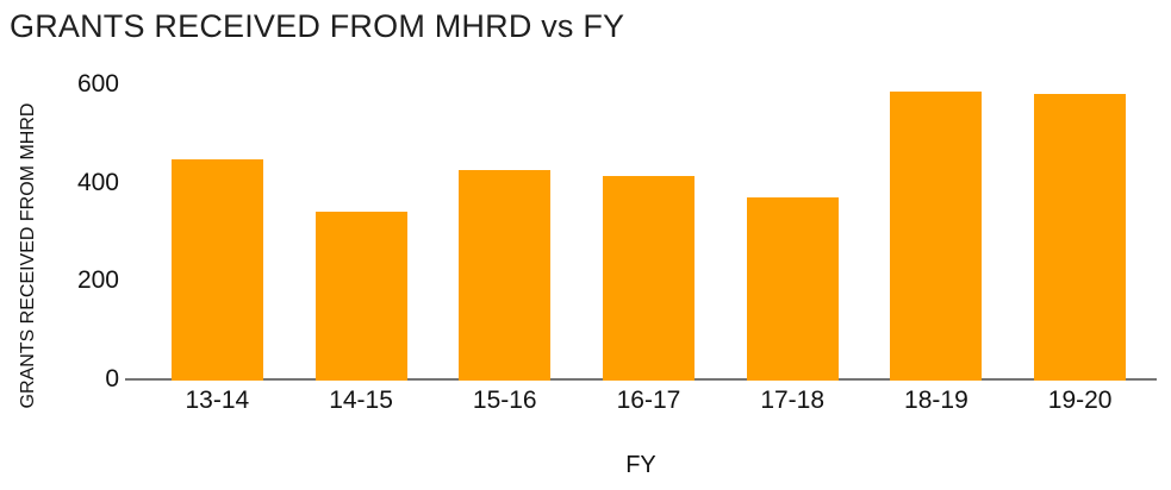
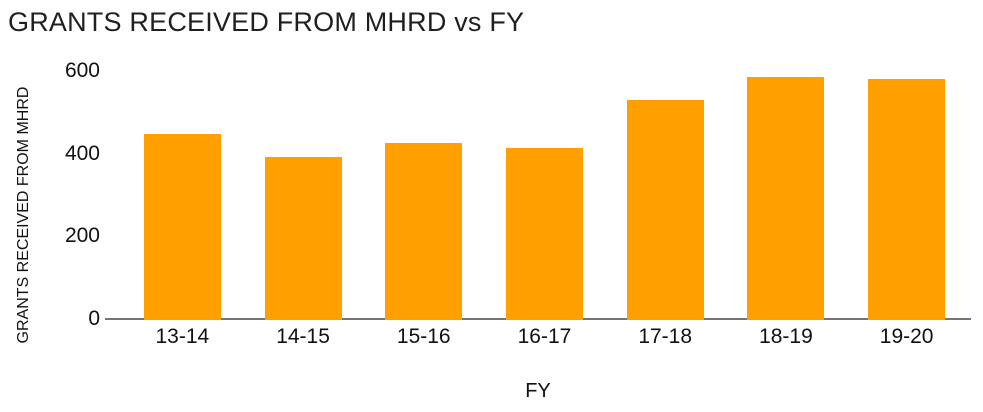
14-15: 340 -> 390
17-18: 370 -> 530
